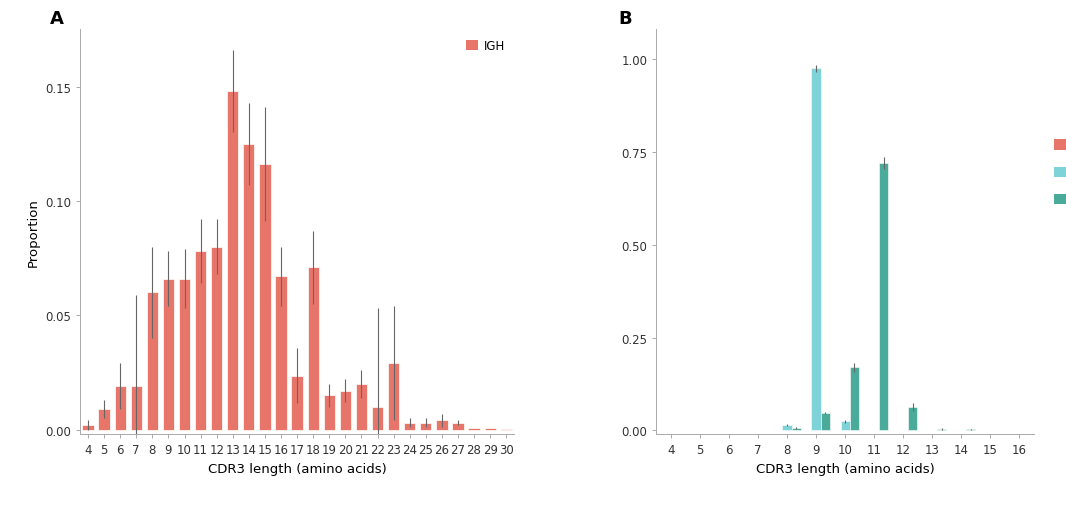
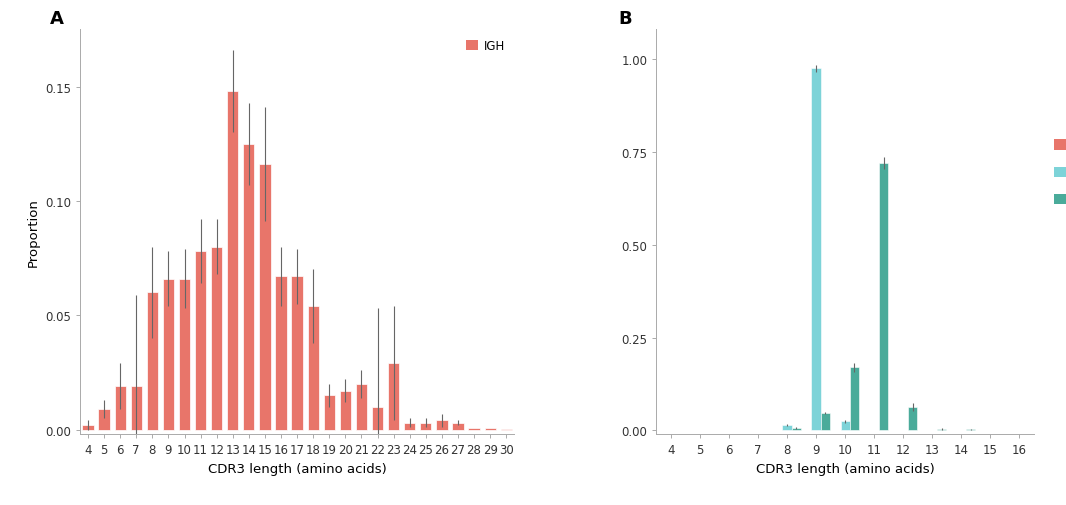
17: 0.0235 -> 0.0670
18: 0.0710 -> 0.0540
